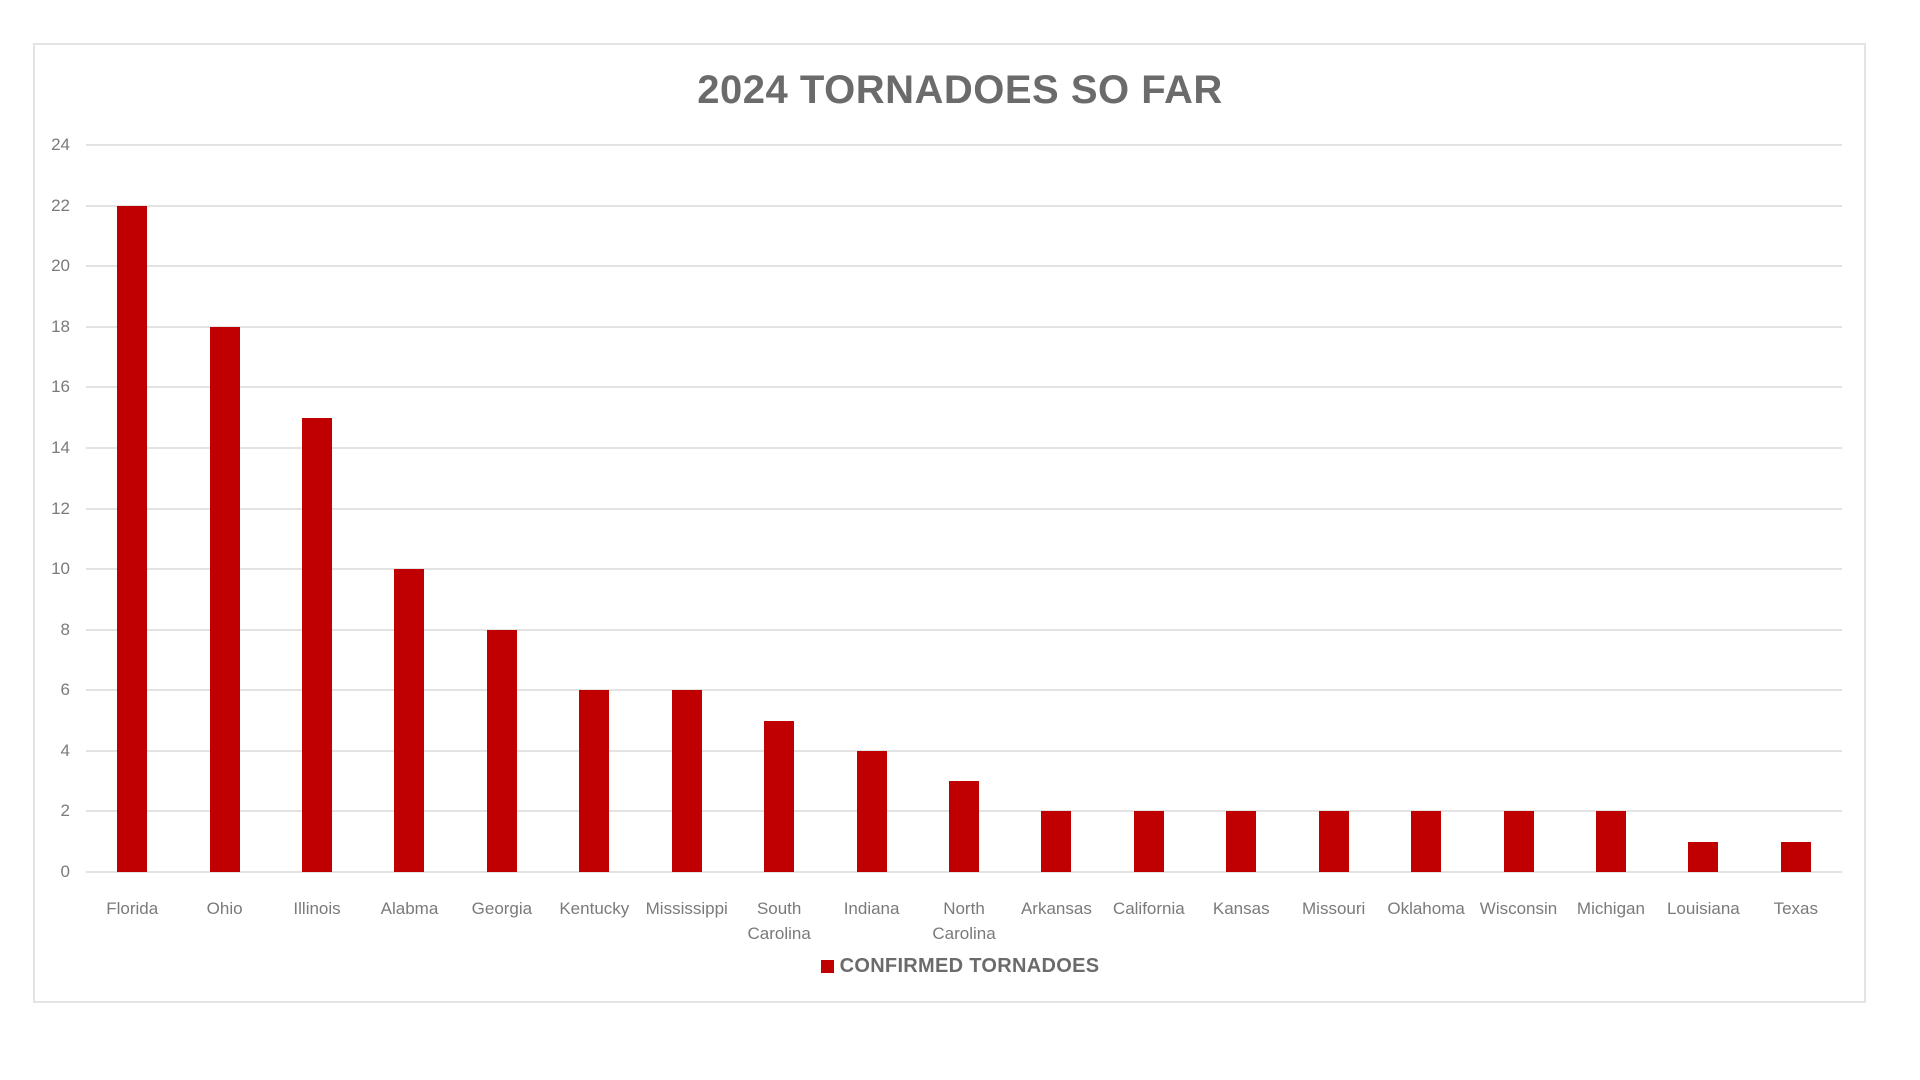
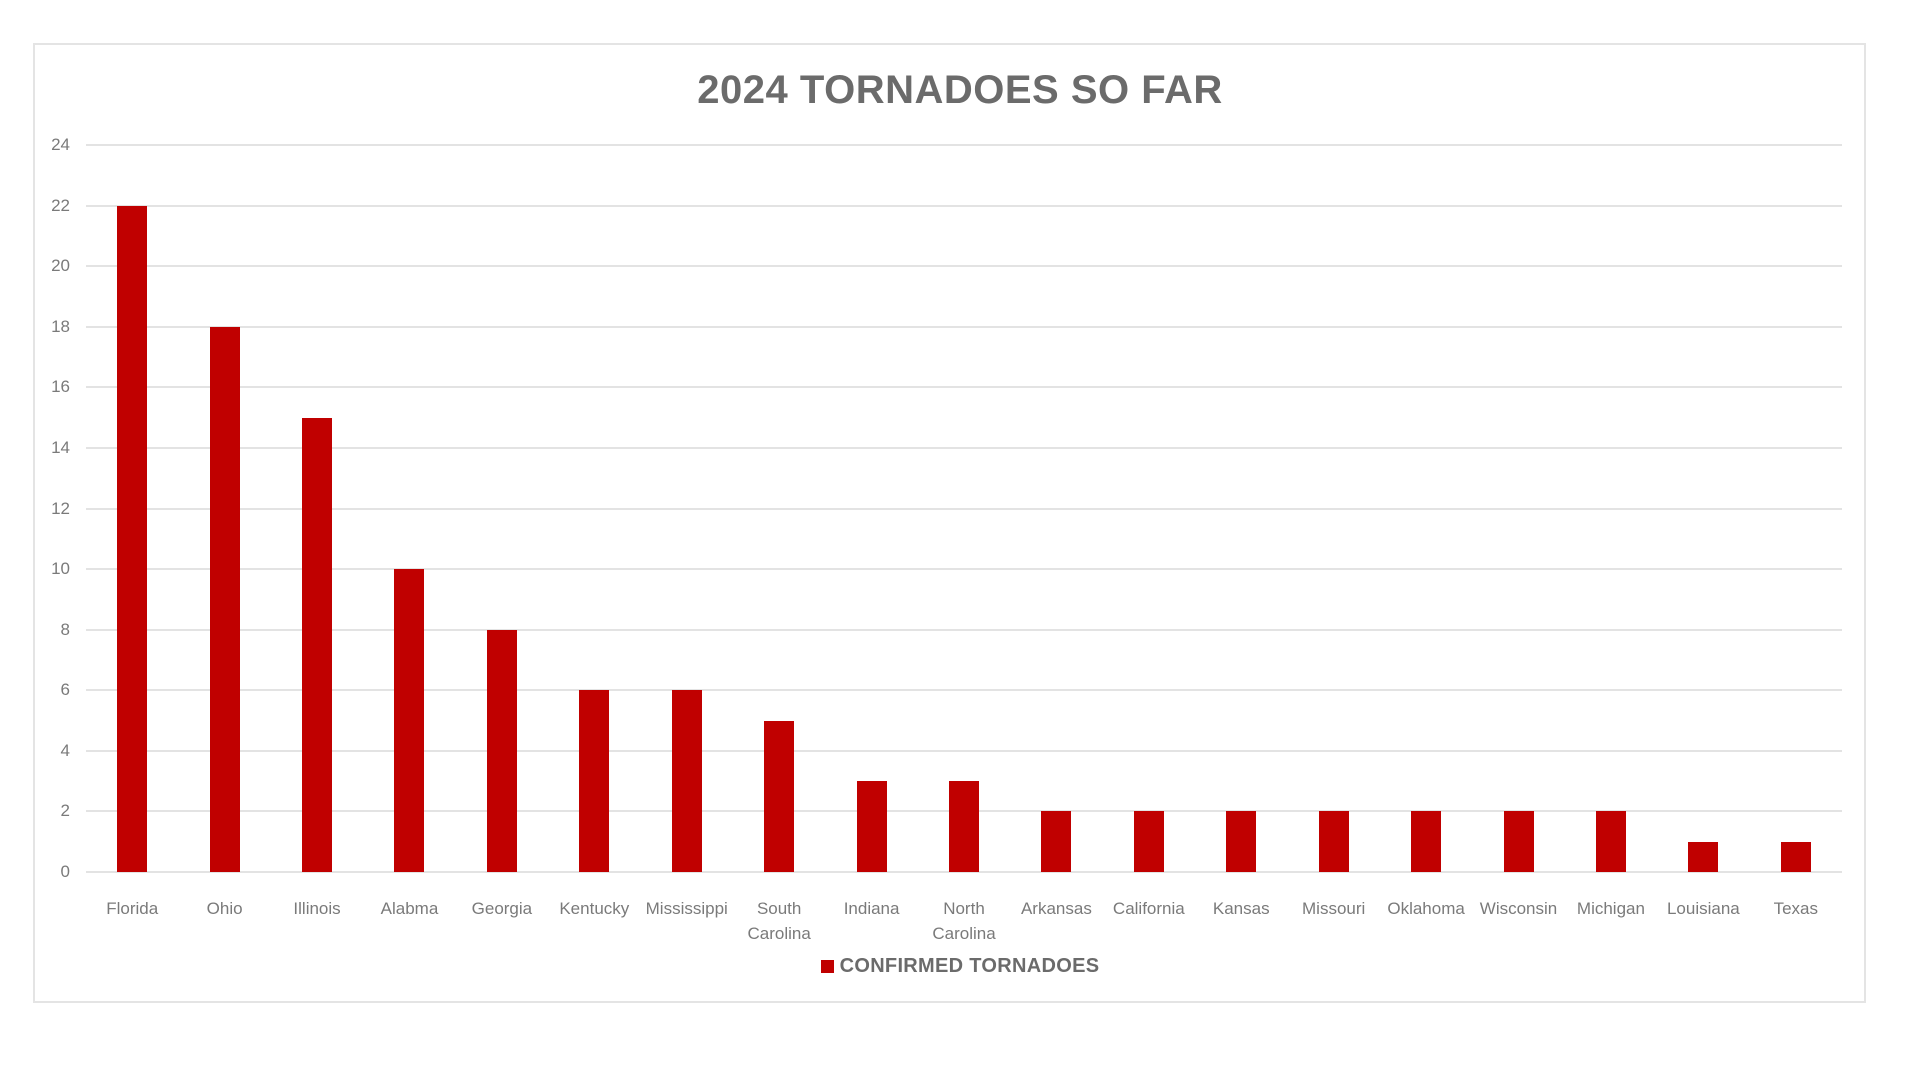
Indiana: 4 -> 3
